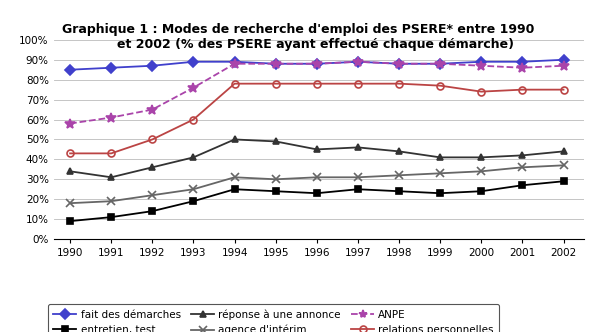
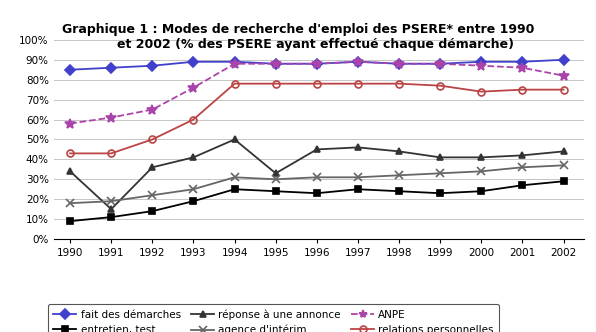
réponse à une annonce/1991: 31% -> 15%
réponse à une annonce/1995: 49% -> 33%
ANPE/2002: 87% -> 82%
